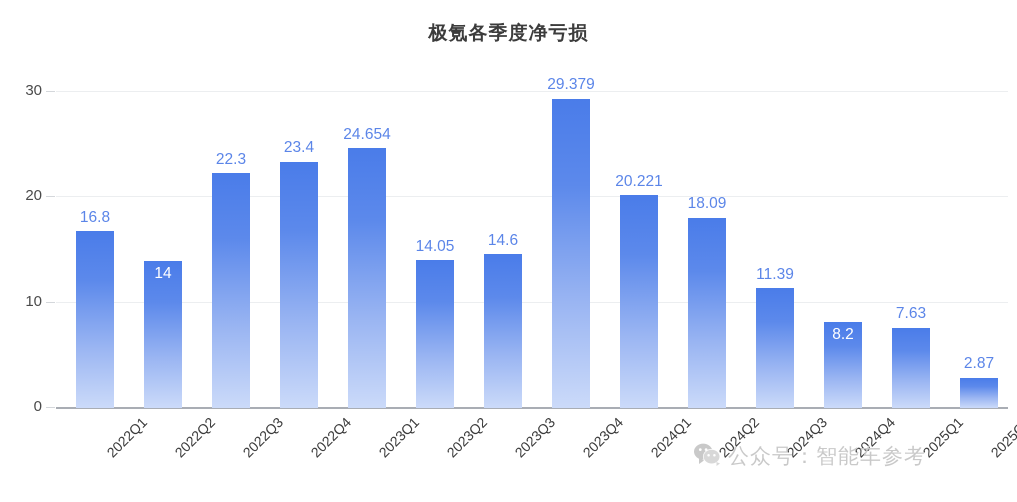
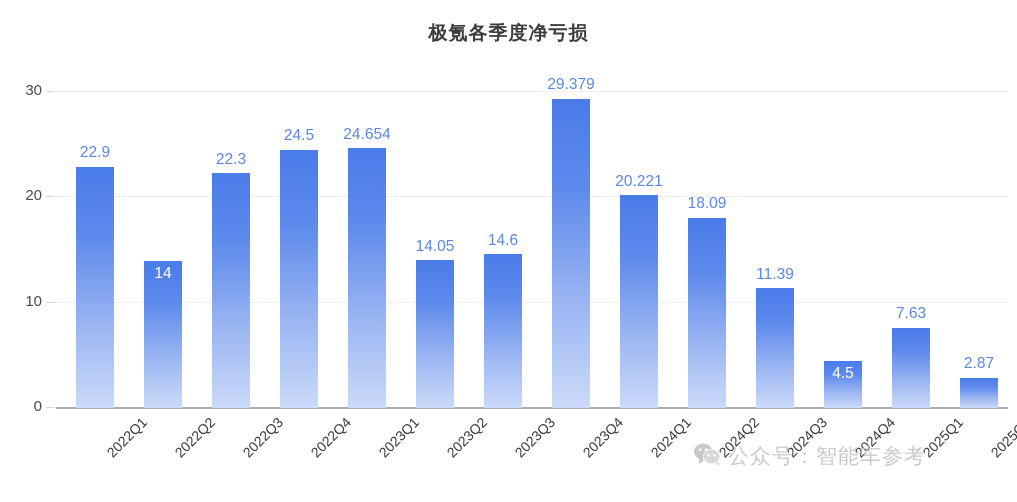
2022Q1: 16.8 -> 22.9
2022Q4: 23.4 -> 24.5
2024Q4: 8.2 -> 4.5
